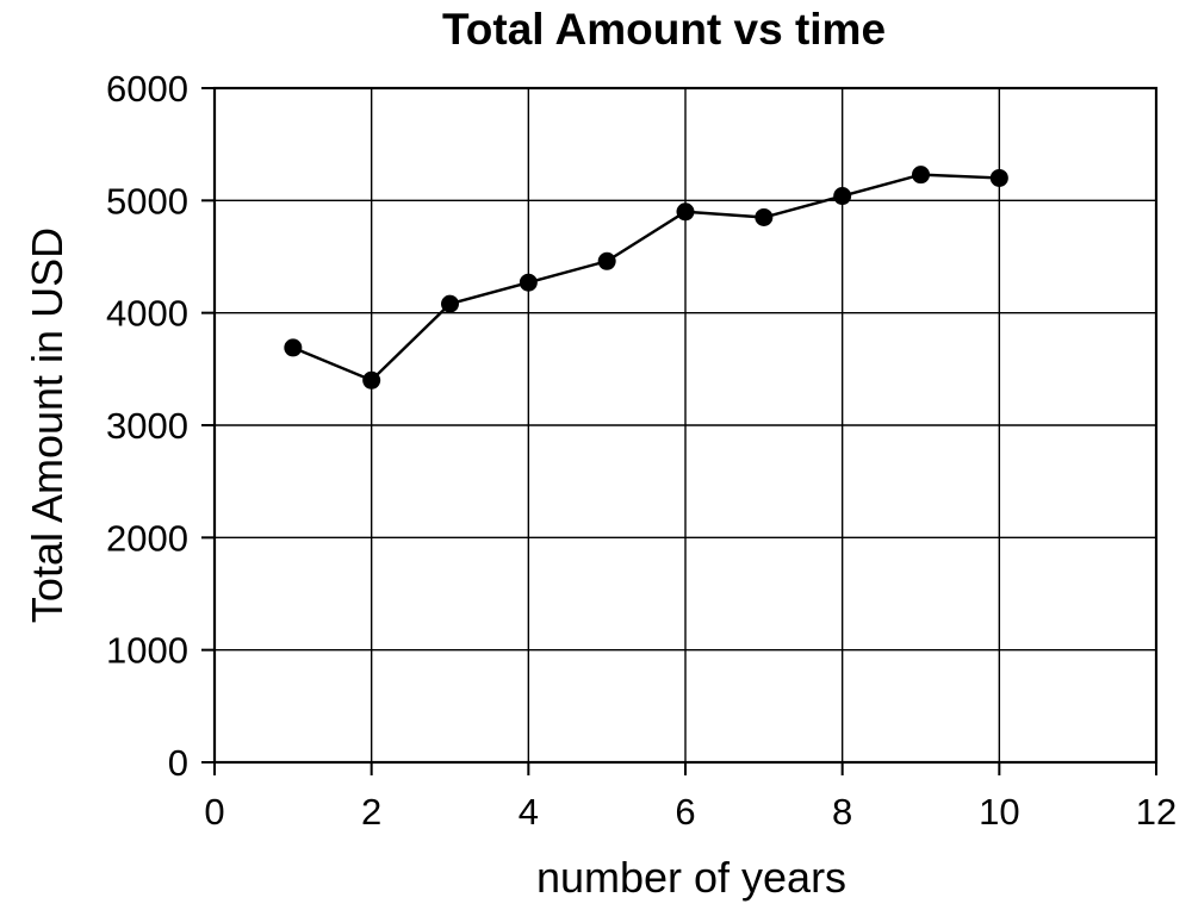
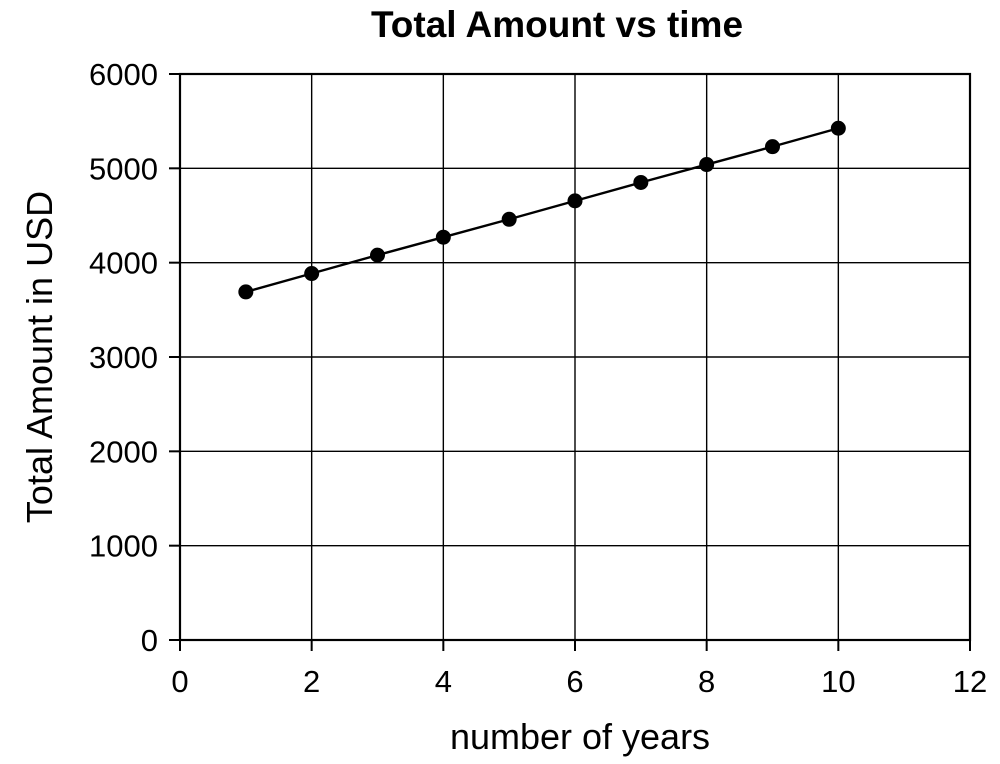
2: 3400 -> 3900
6: 4900 -> 4700
10: 5200 -> 5400
